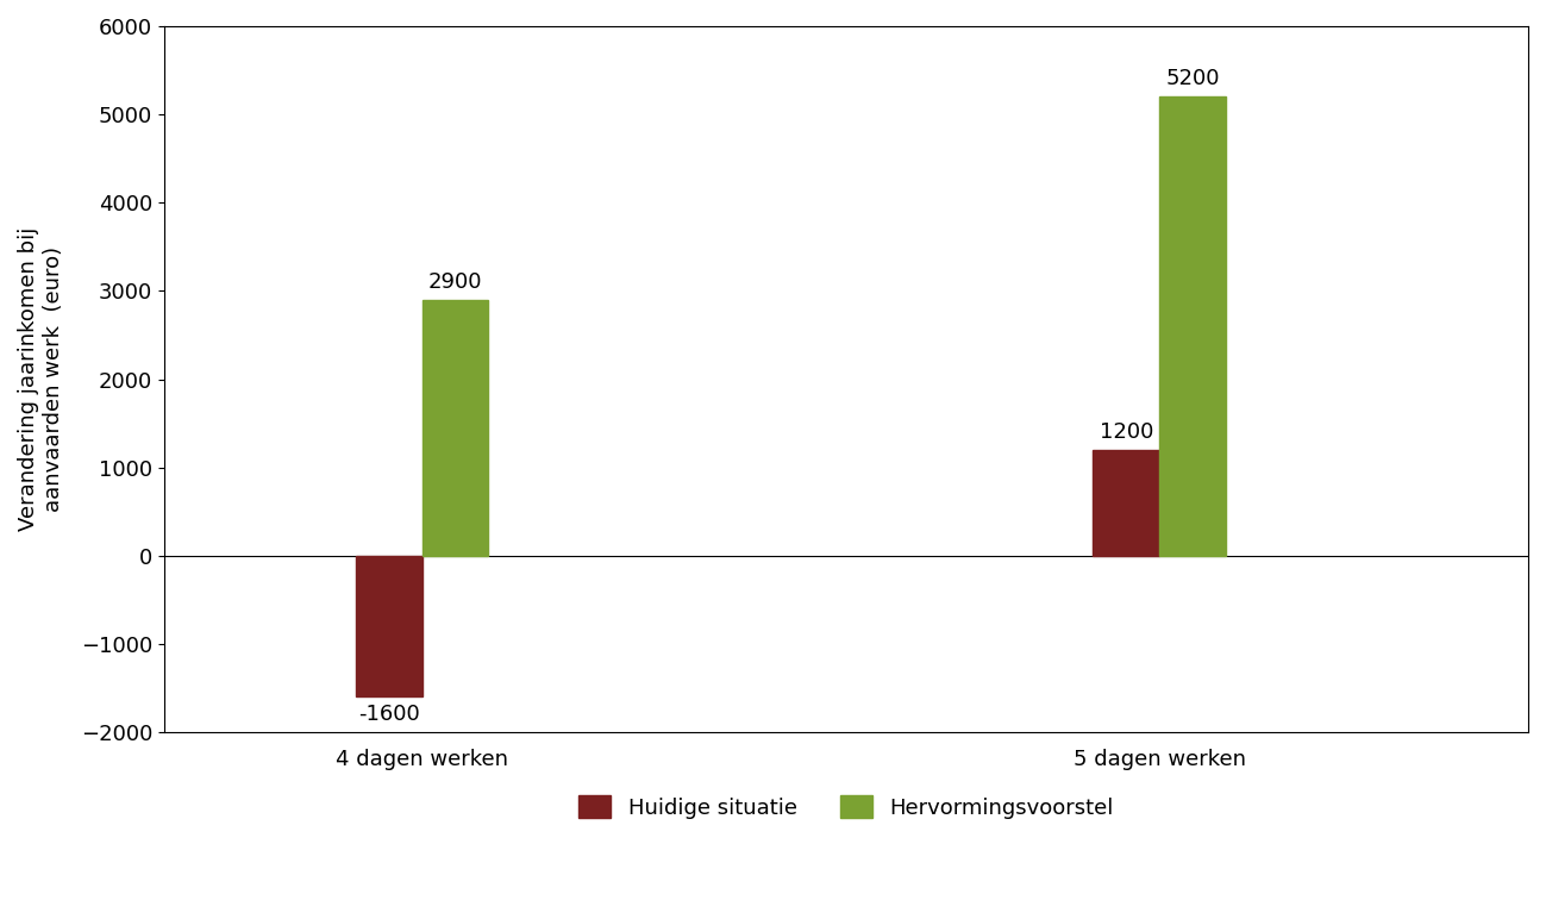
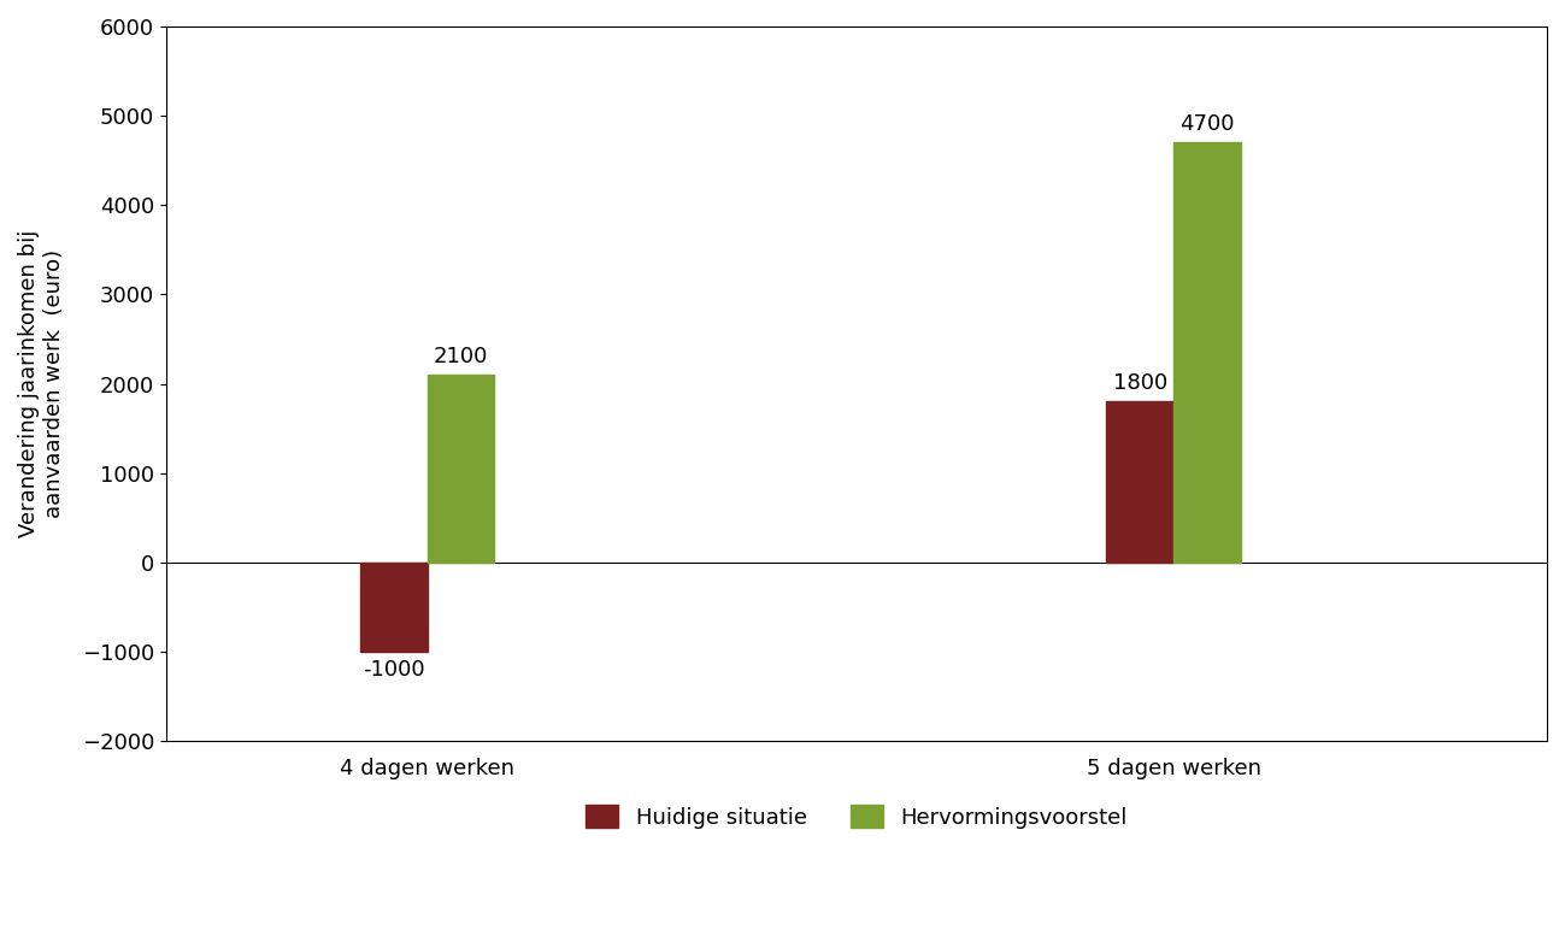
Huidige situatie/4 dagen werken: -1600 -> -1000
Hervormingsvoorstel/4 dagen werken: 2900 -> 2100
Huidige situatie/5 dagen werken: 1200 -> 1800
Hervormingsvoorstel/5 dagen werken: 5200 -> 4700
